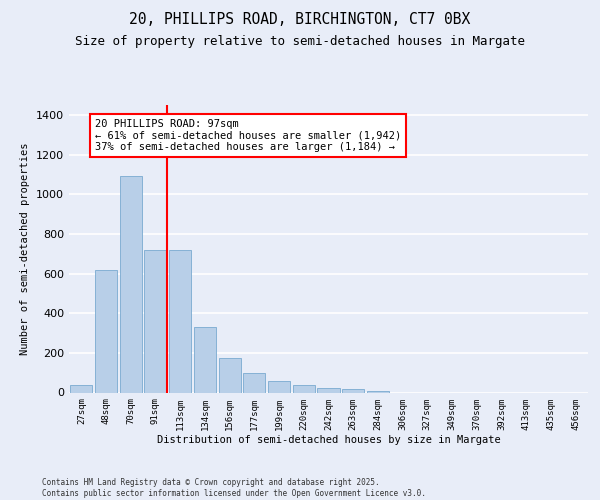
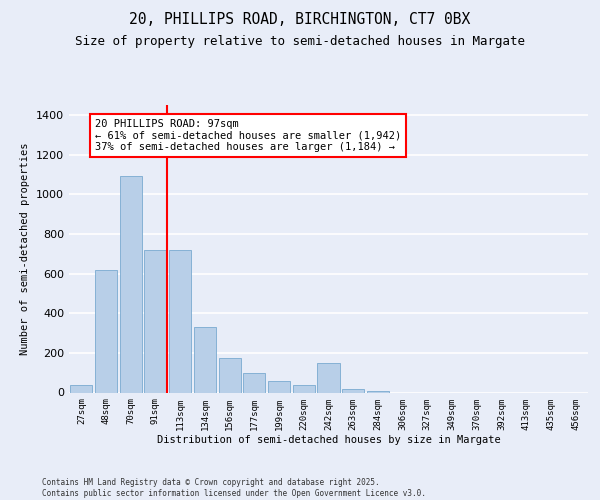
242sqm: 20 -> 150
